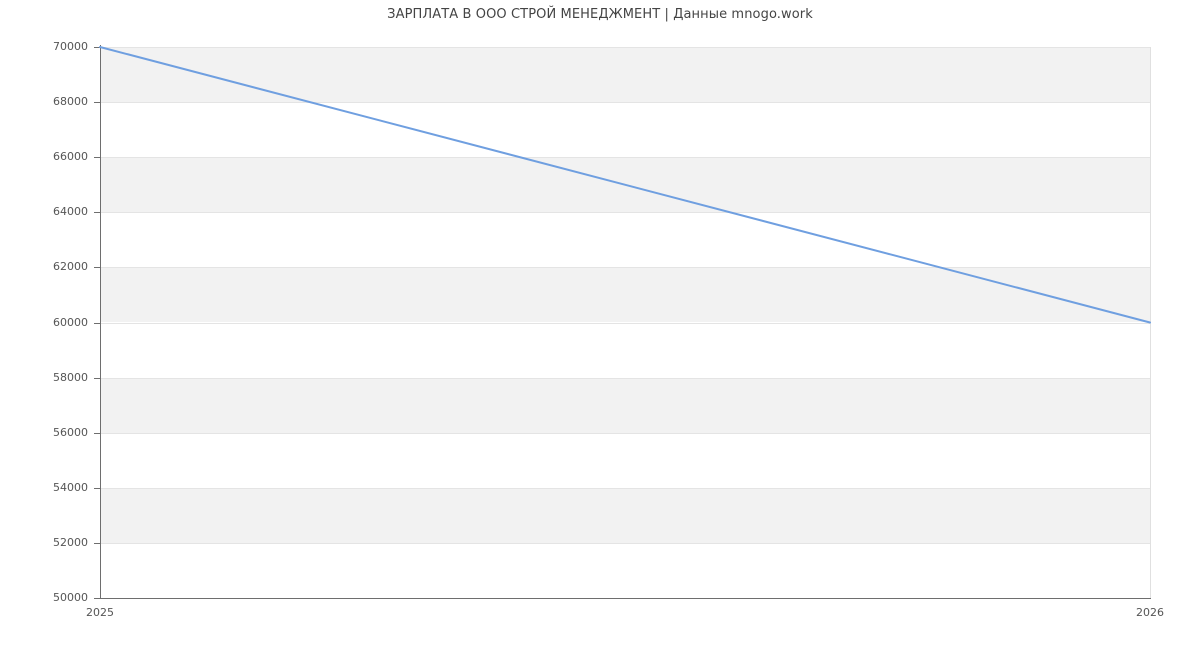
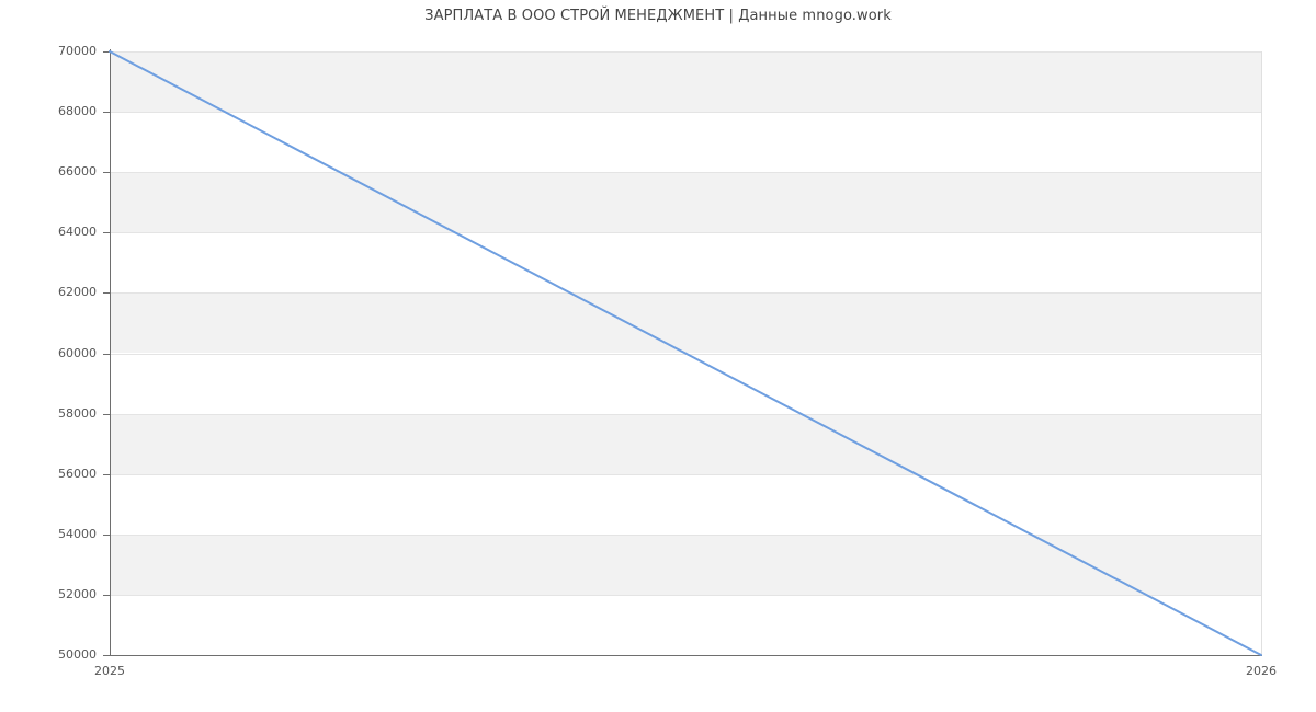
2026: 60000 -> 50000
